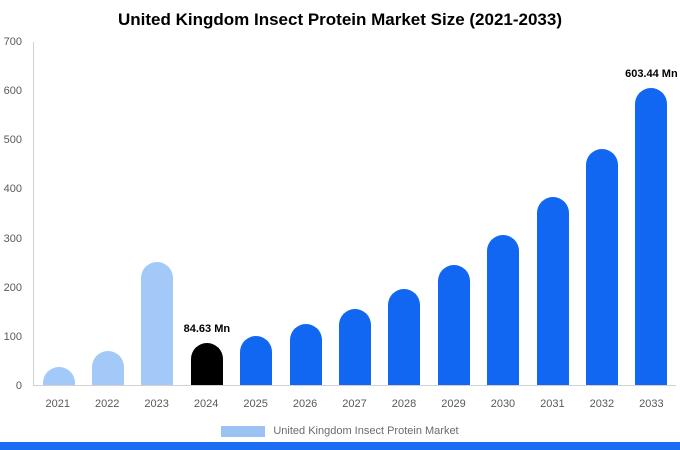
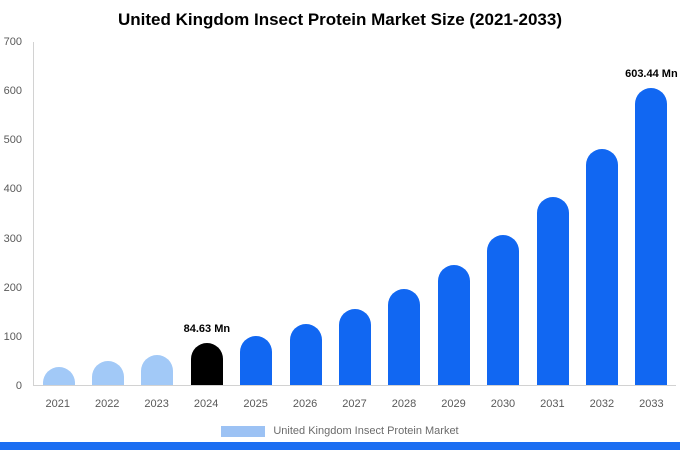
2022: 70 -> 50
2023: 250 -> 60
